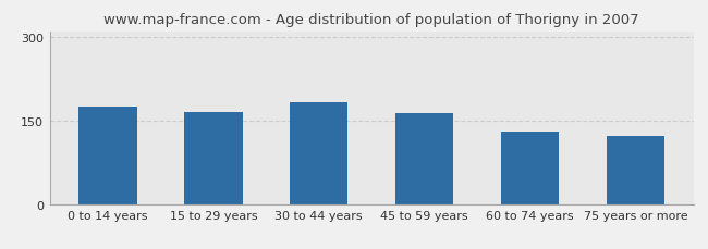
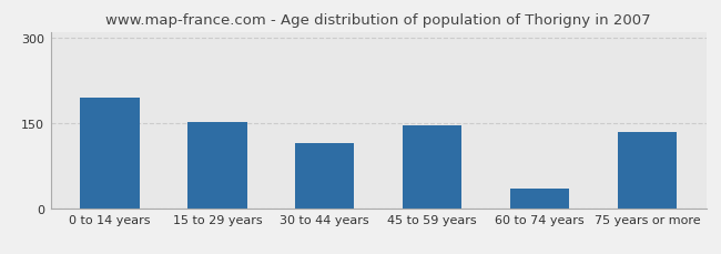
0 to 14 years: 175 -> 194
15 to 29 years: 165 -> 152
30 to 44 years: 182 -> 114
45 to 59 years: 163 -> 146
60 to 74 years: 130 -> 34
75 years or more: 122 -> 134
